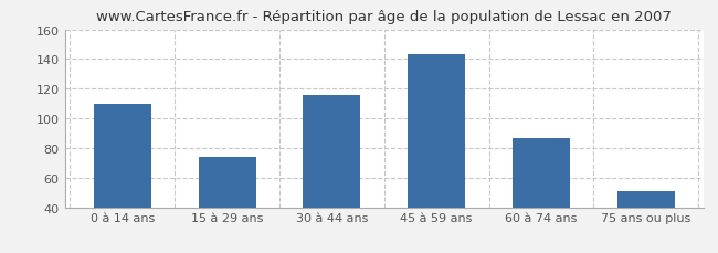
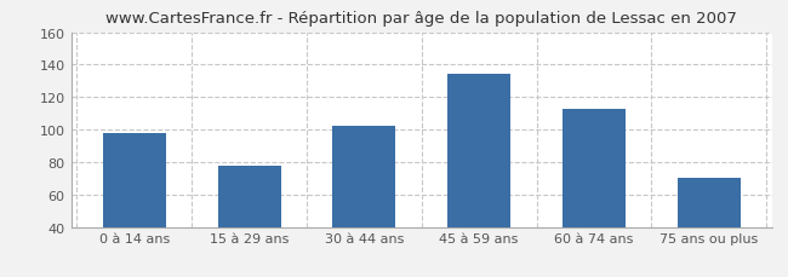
0 à 14 ans: 110 -> 98
15 à 29 ans: 74 -> 78
30 à 44 ans: 116 -> 102
45 à 59 ans: 143 -> 134
60 à 74 ans: 87 -> 113
75 ans ou plus: 51 -> 70
